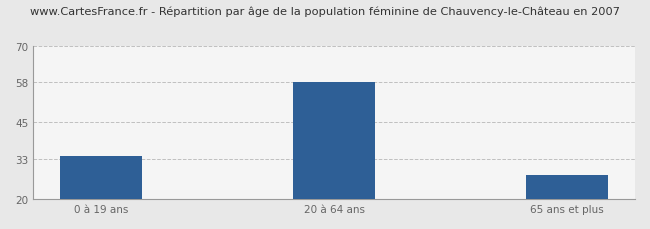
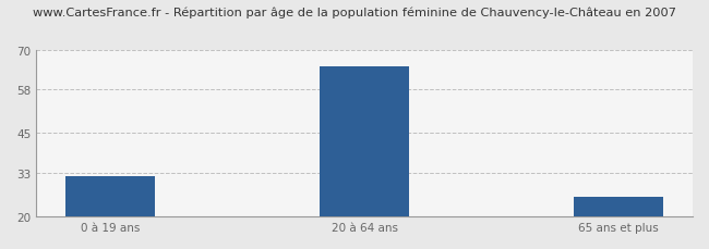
0 à 19 ans: 34 -> 32
20 à 64 ans: 58 -> 65
65 ans et plus: 28 -> 26
